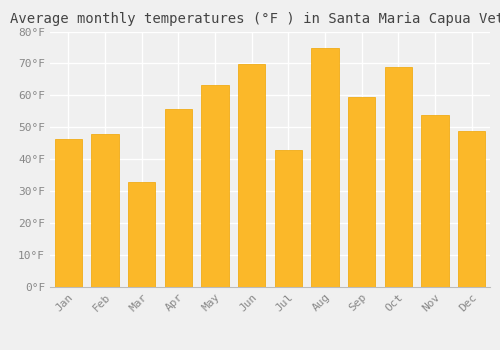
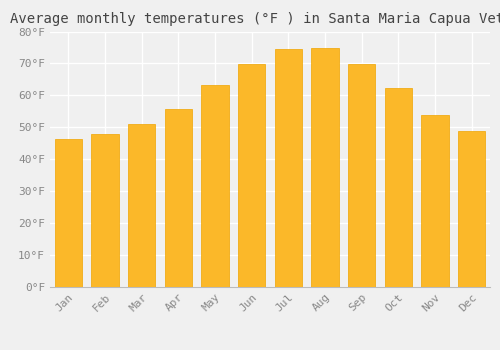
Mar: 33.0°F -> 51.1°F
Jul: 43.0°F -> 74.5°F
Sep: 59.5°F -> 69.8°F
Oct: 69.0°F -> 62.2°F
